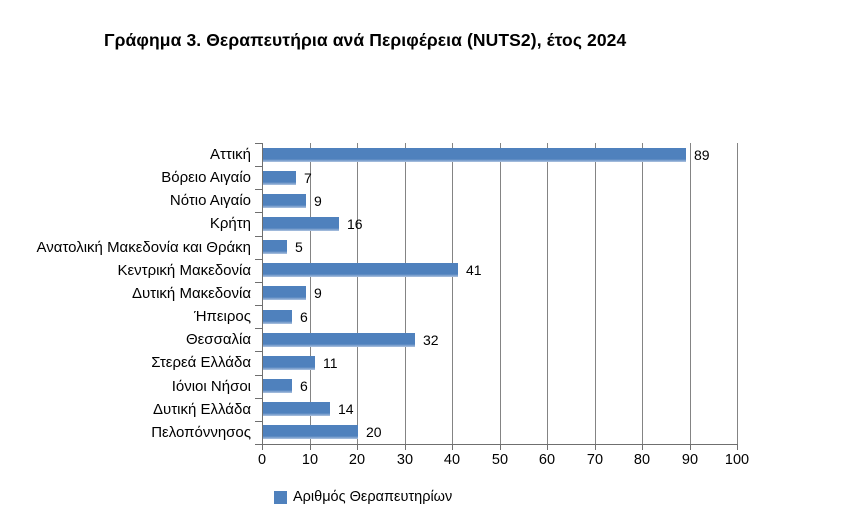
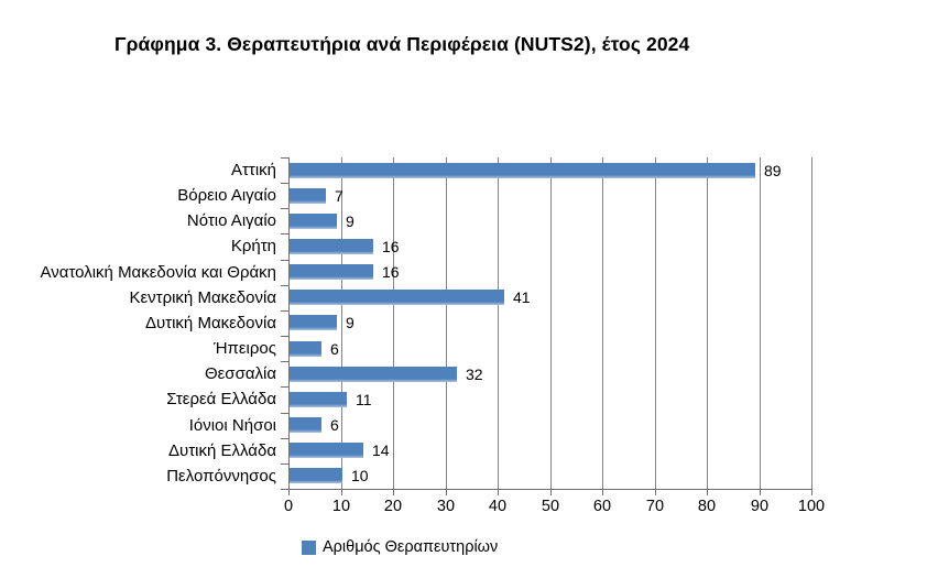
Ανατολική Μακεδονία και Θράκη: 5 -> 16
Πελοπόννησος: 20 -> 10
